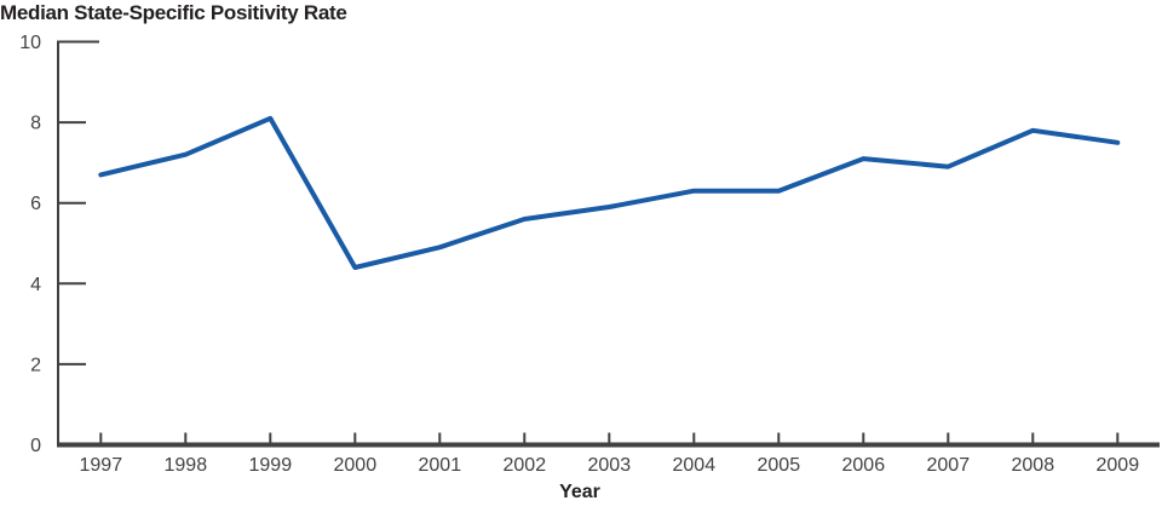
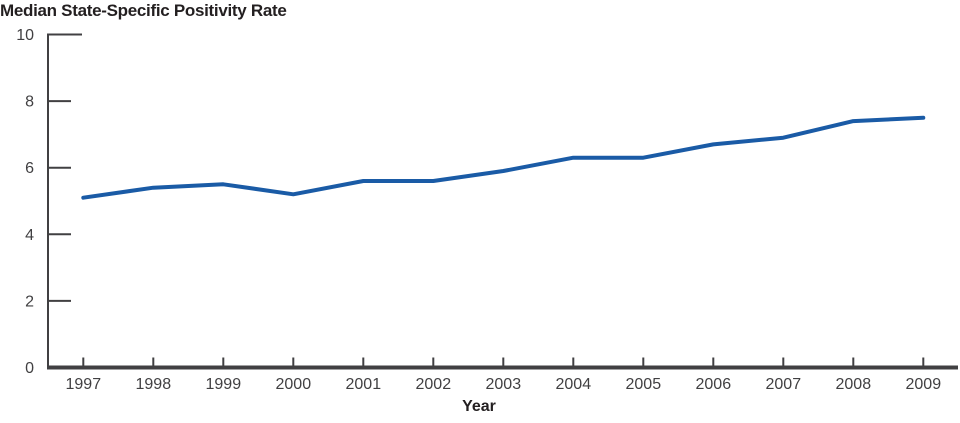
1997: 6.7 -> 5.1
1998: 7.2 -> 5.4
1999: 8.1 -> 5.5
2000: 4.4 -> 5.2
2001: 4.9 -> 5.6
2006: 7.1 -> 6.7
2008: 7.8 -> 7.4
